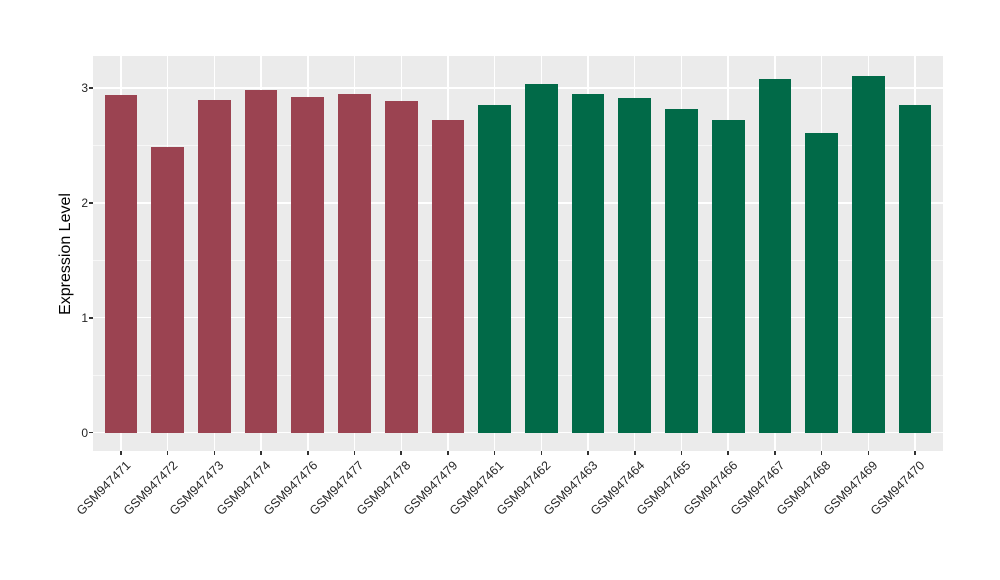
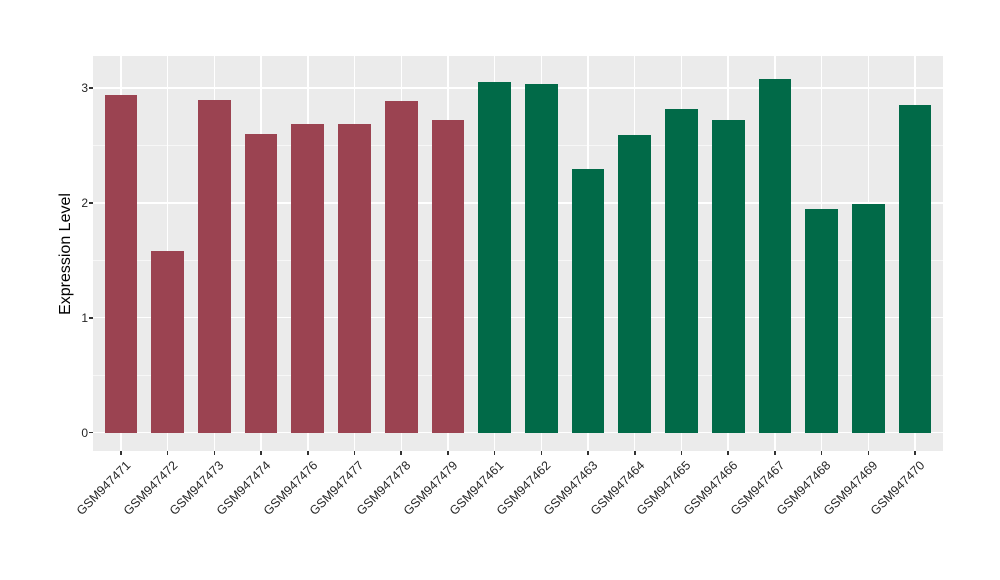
GSM947472: 2.49 -> 1.58
GSM947474: 2.98 -> 2.60
GSM947476: 2.92 -> 2.69
GSM947477: 2.95 -> 2.69
GSM947461: 2.85 -> 3.05
GSM947463: 2.95 -> 2.30
GSM947464: 2.91 -> 2.59
GSM947468: 2.61 -> 1.95
GSM947469: 3.11 -> 1.99
